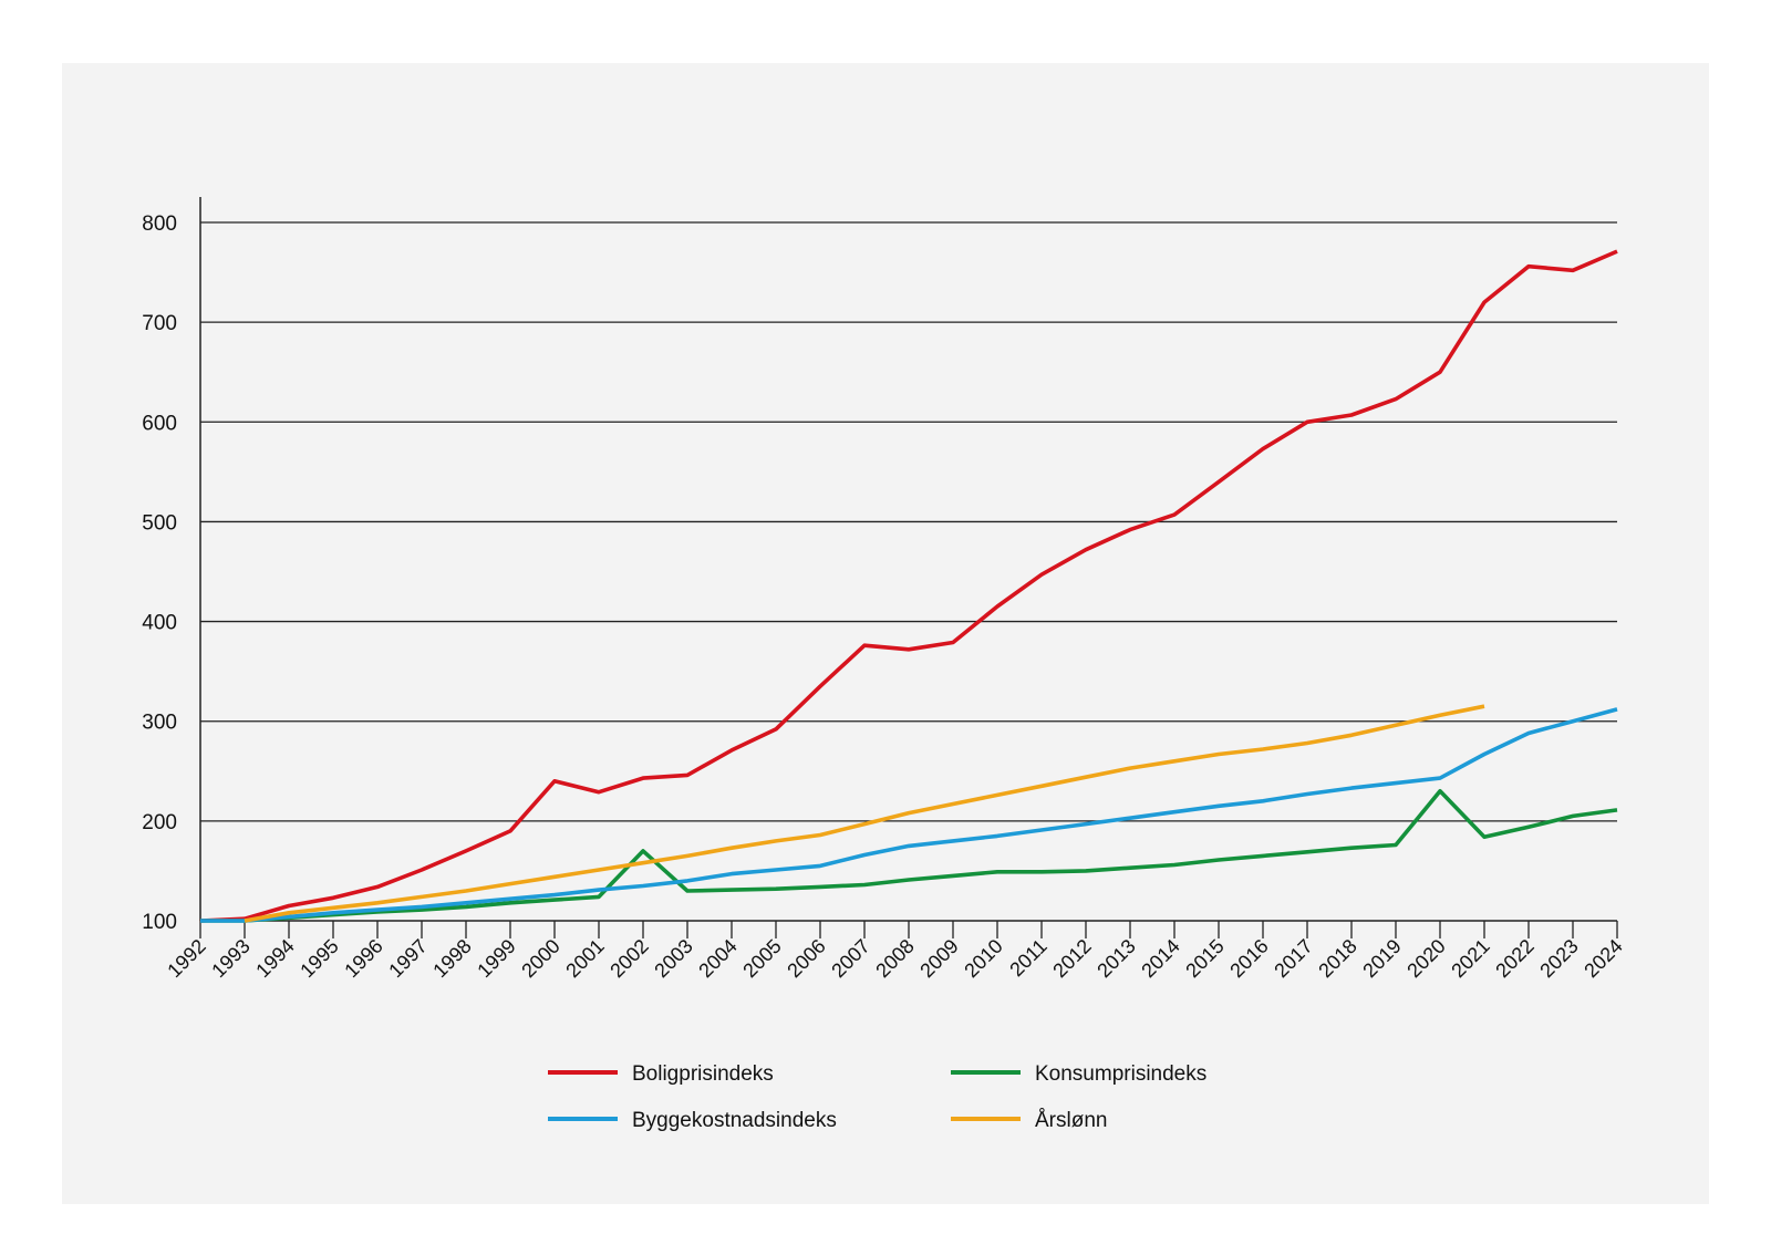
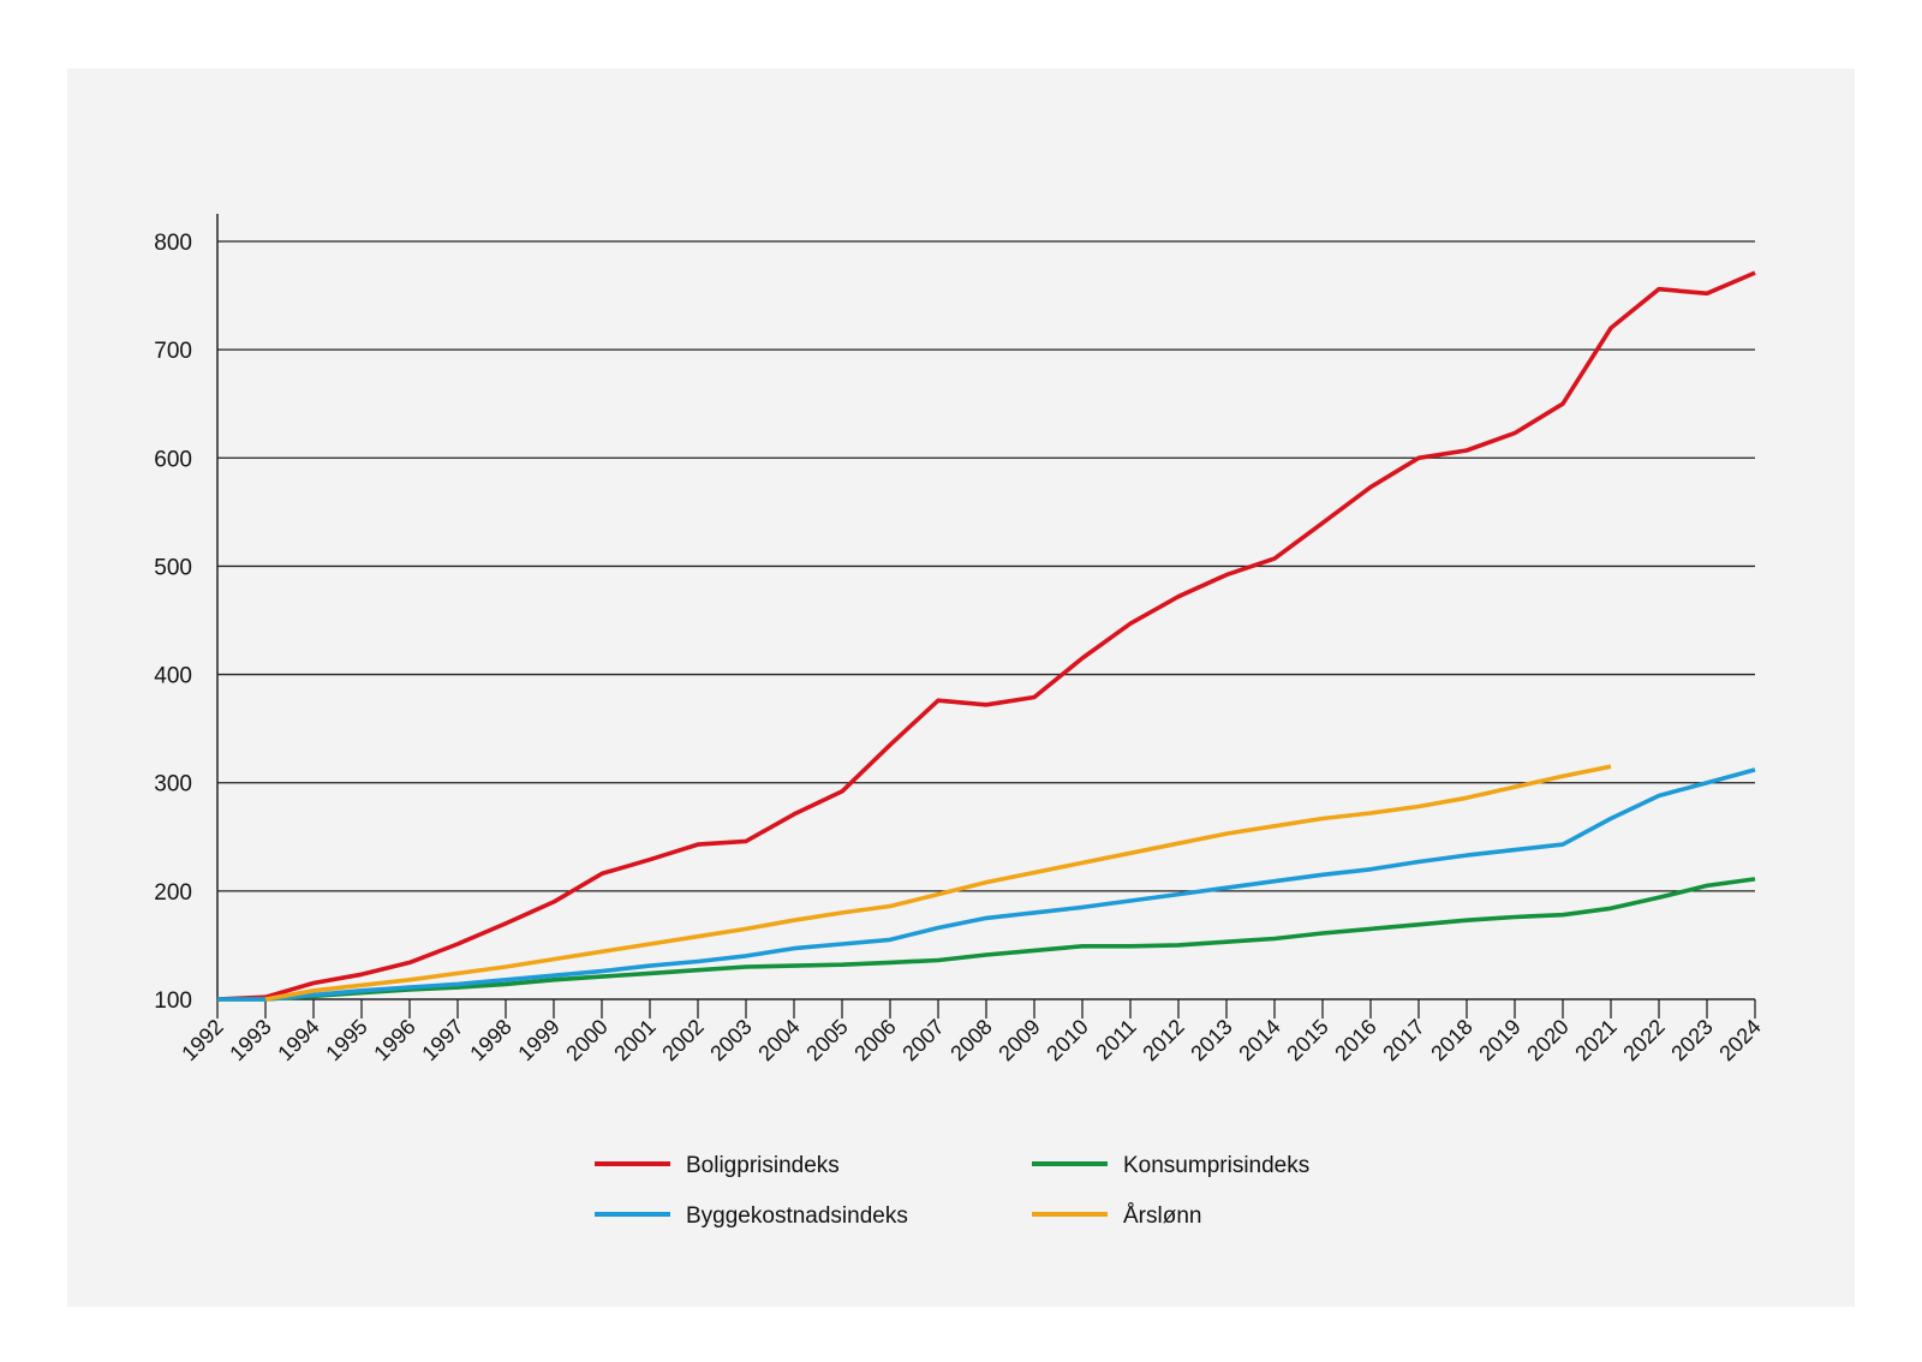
Boligprisindeks/2000: 240 -> 220
Konsumprisindeks/2002: 170 -> 130
Konsumprisindeks/2020: 230 -> 180
